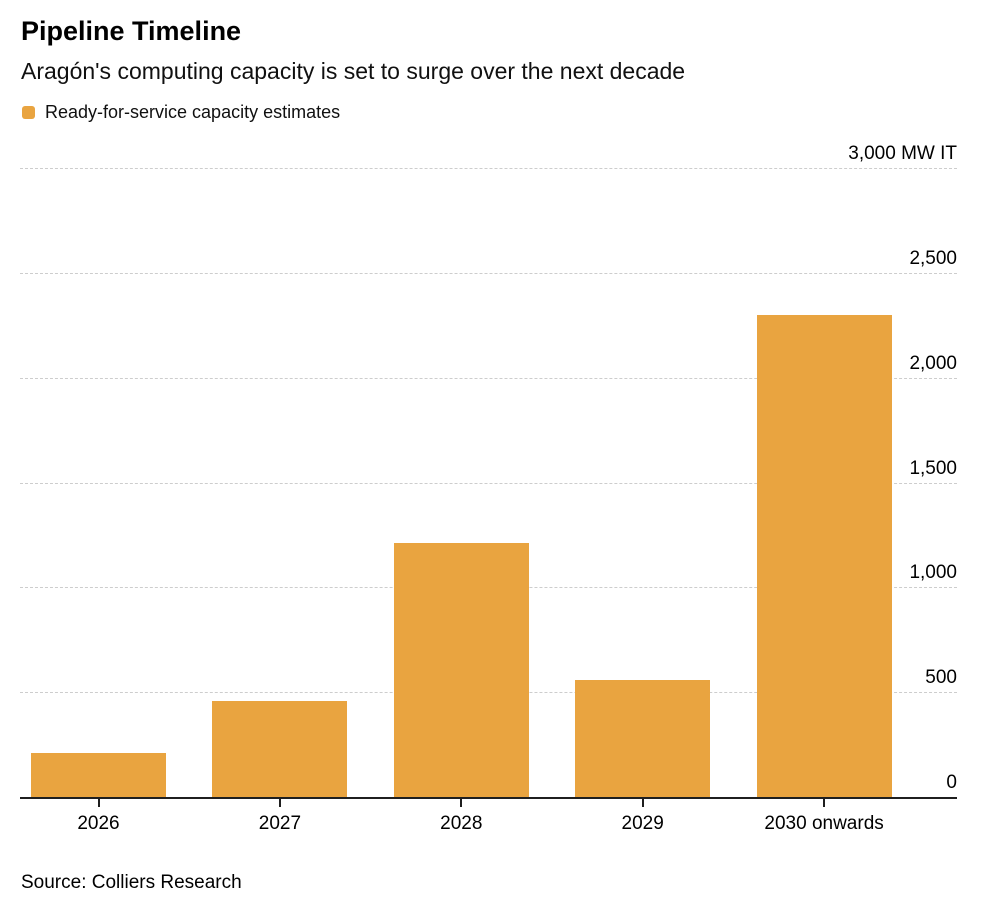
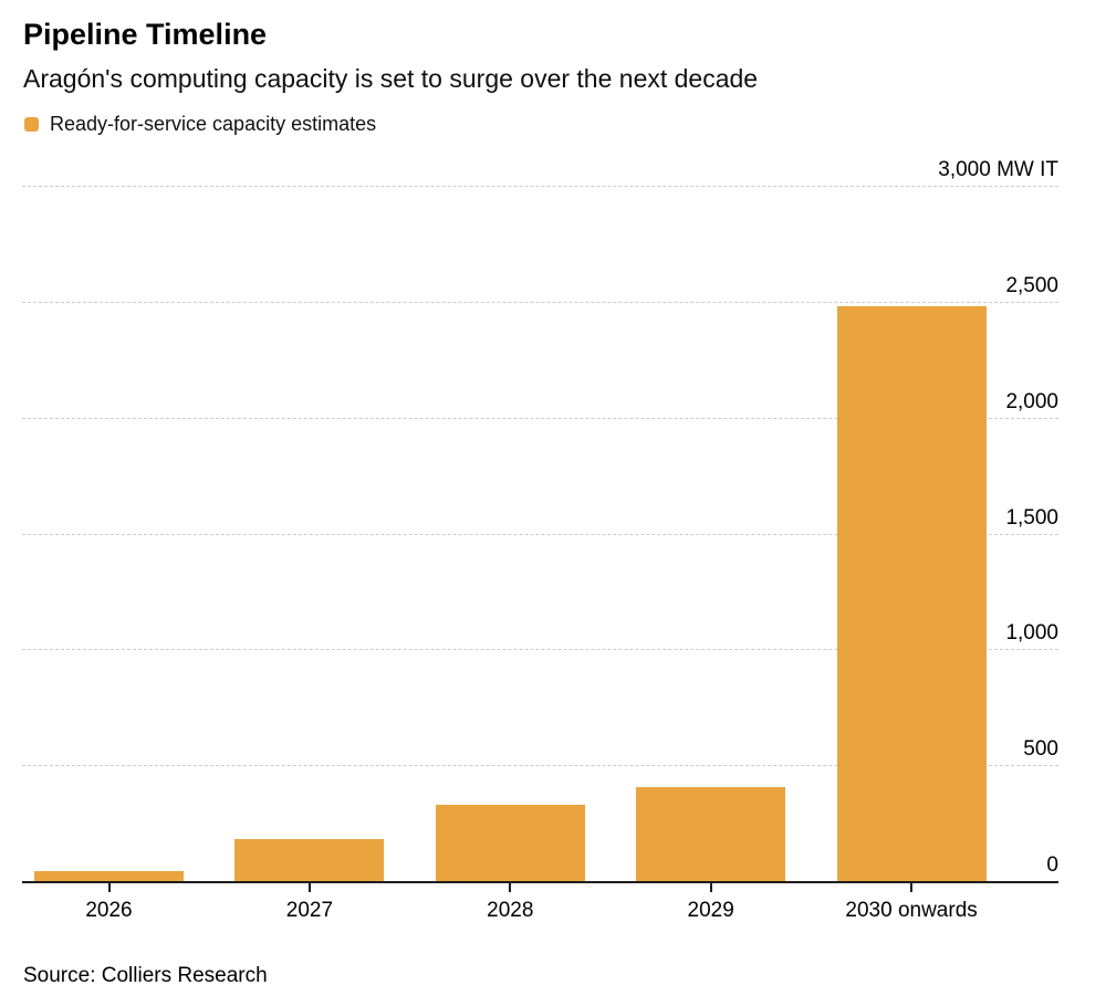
2026: 210 -> 40
2027: 460 -> 180
2028: 1210 -> 330
2029: 560 -> 400
2030 onwards: 2300 -> 2480
